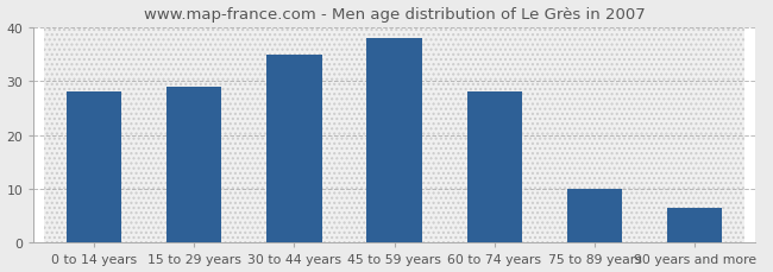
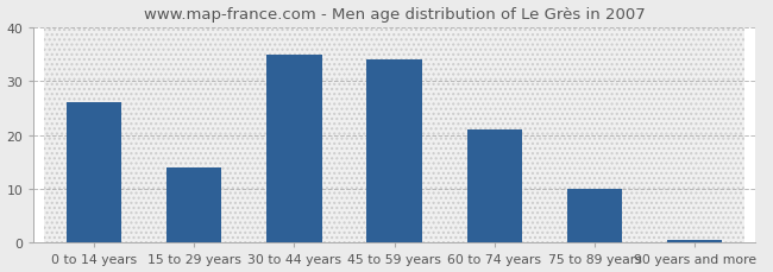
0 to 14 years: 28.0 -> 26.0
15 to 29 years: 29.0 -> 14.0
45 to 59 years: 38.0 -> 34.0
60 to 74 years: 28.0 -> 21.0
90 years and more: 6.5 -> 0.5
